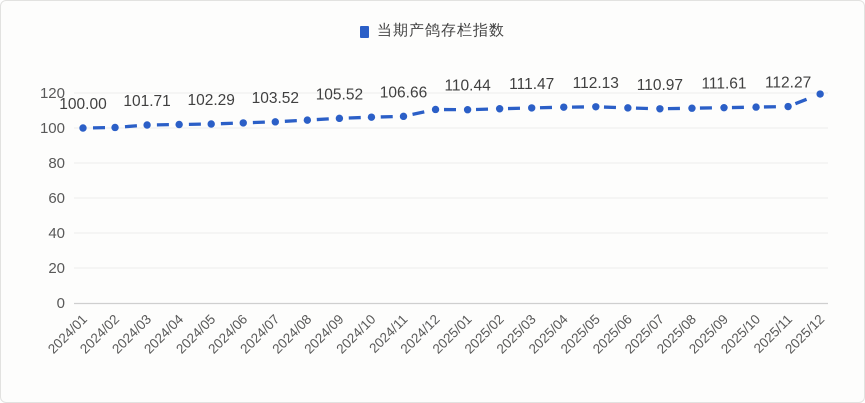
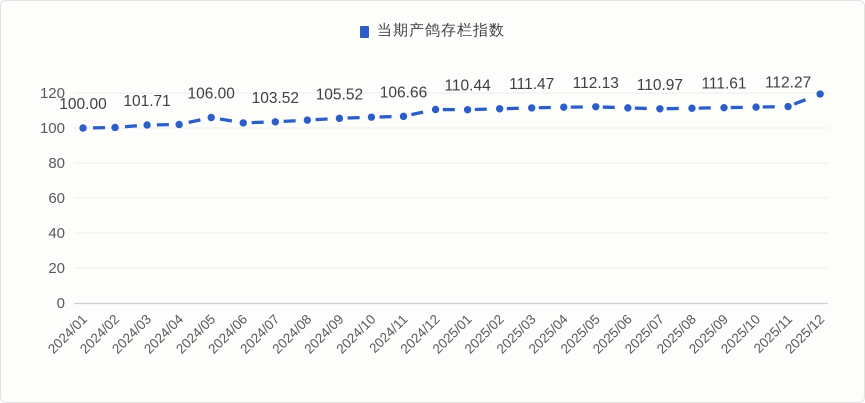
2024/05: 102.29 -> 106.00
